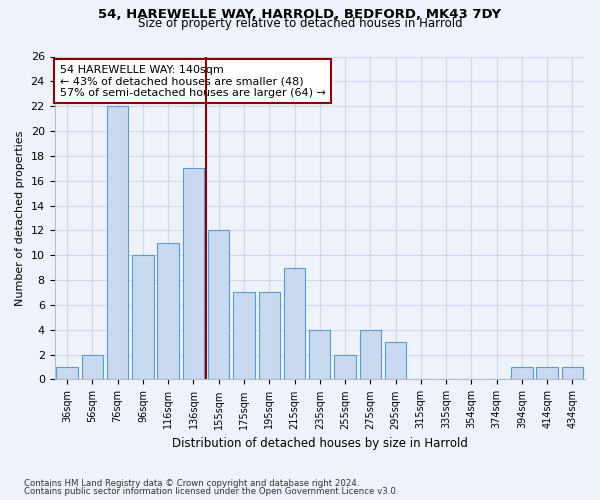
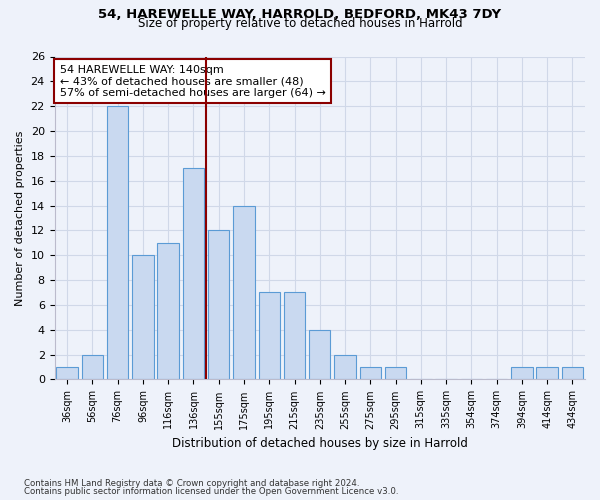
175sqm: 7 -> 14
215sqm: 9 -> 7
275sqm: 4 -> 1
295sqm: 3 -> 1
